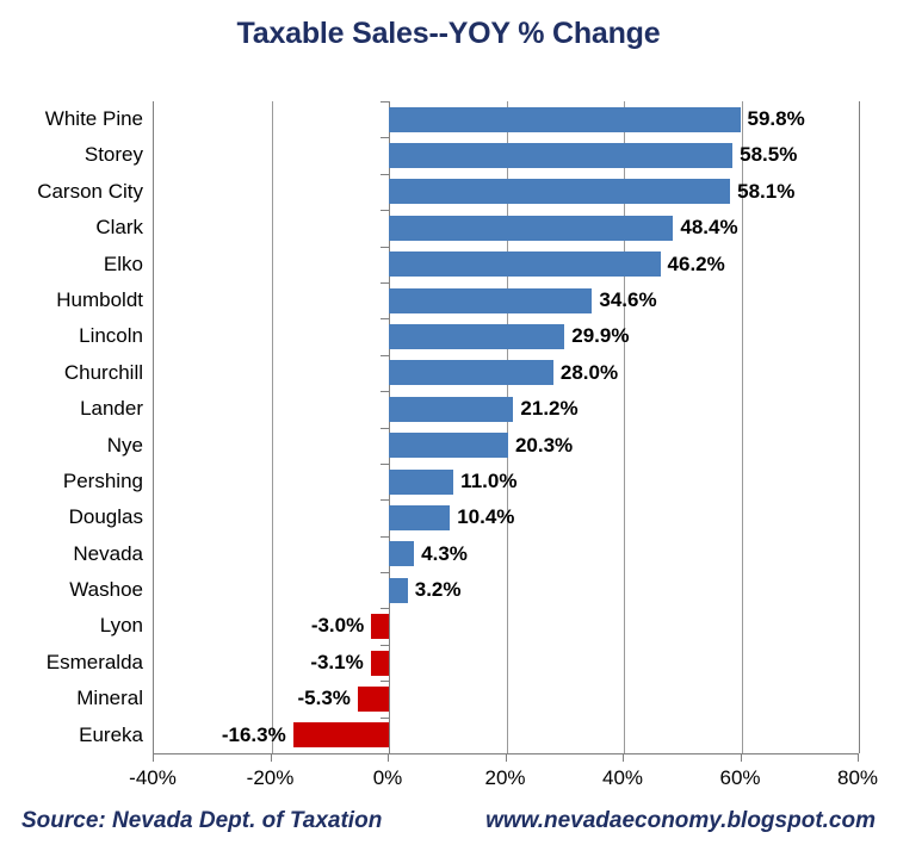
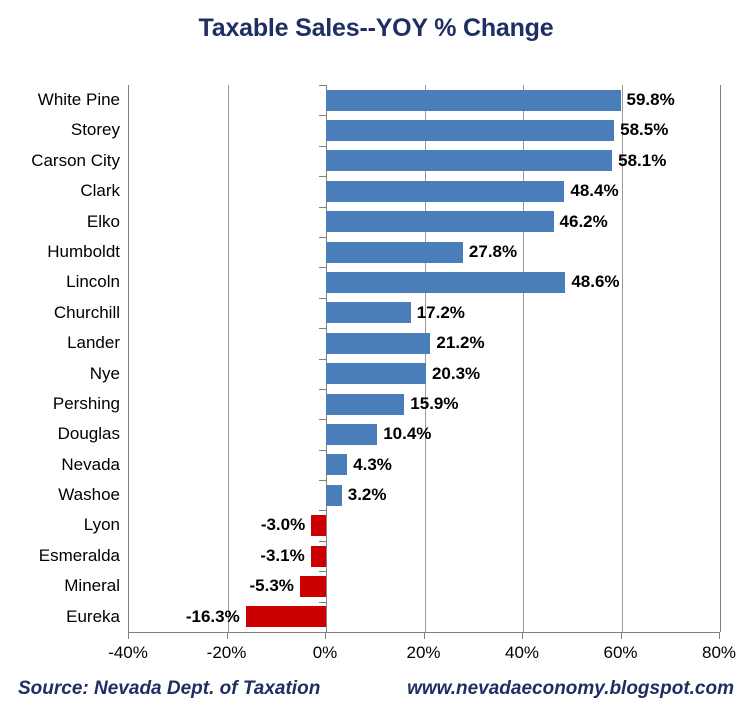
Humboldt: 34.6% -> 27.8%
Lincoln: 29.9% -> 48.6%
Churchill: 28.0% -> 17.2%
Pershing: 11.0% -> 15.9%
